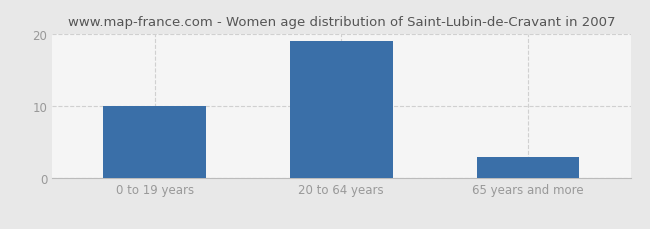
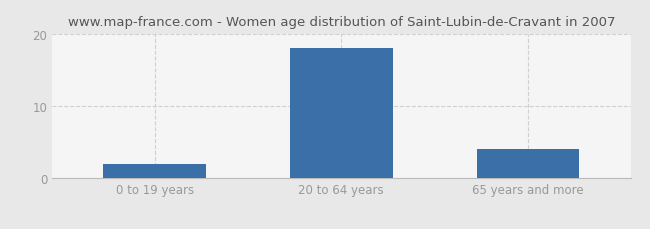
0 to 19 years: 10 -> 2
20 to 64 years: 19 -> 18
65 years and more: 3 -> 4
